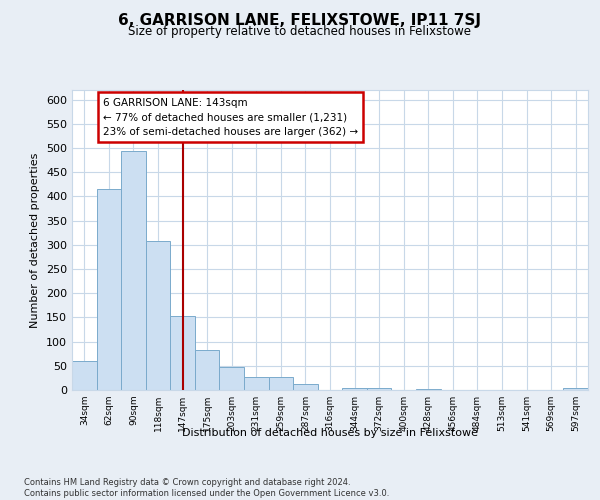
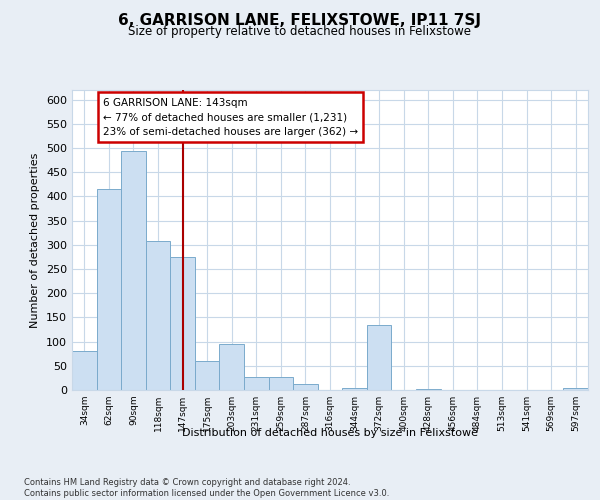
34sqm: 60 -> 80
147sqm: 152 -> 275
175sqm: 83 -> 60
203sqm: 47 -> 95
372sqm: 5 -> 135
